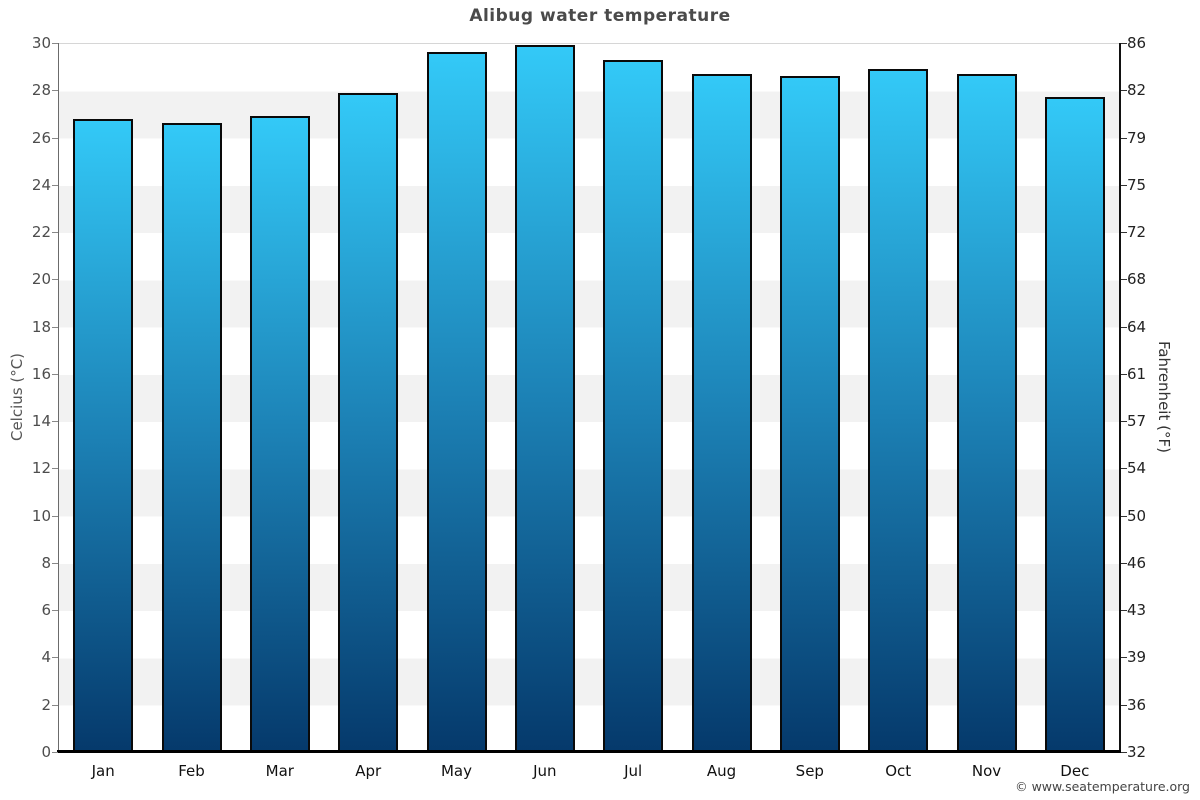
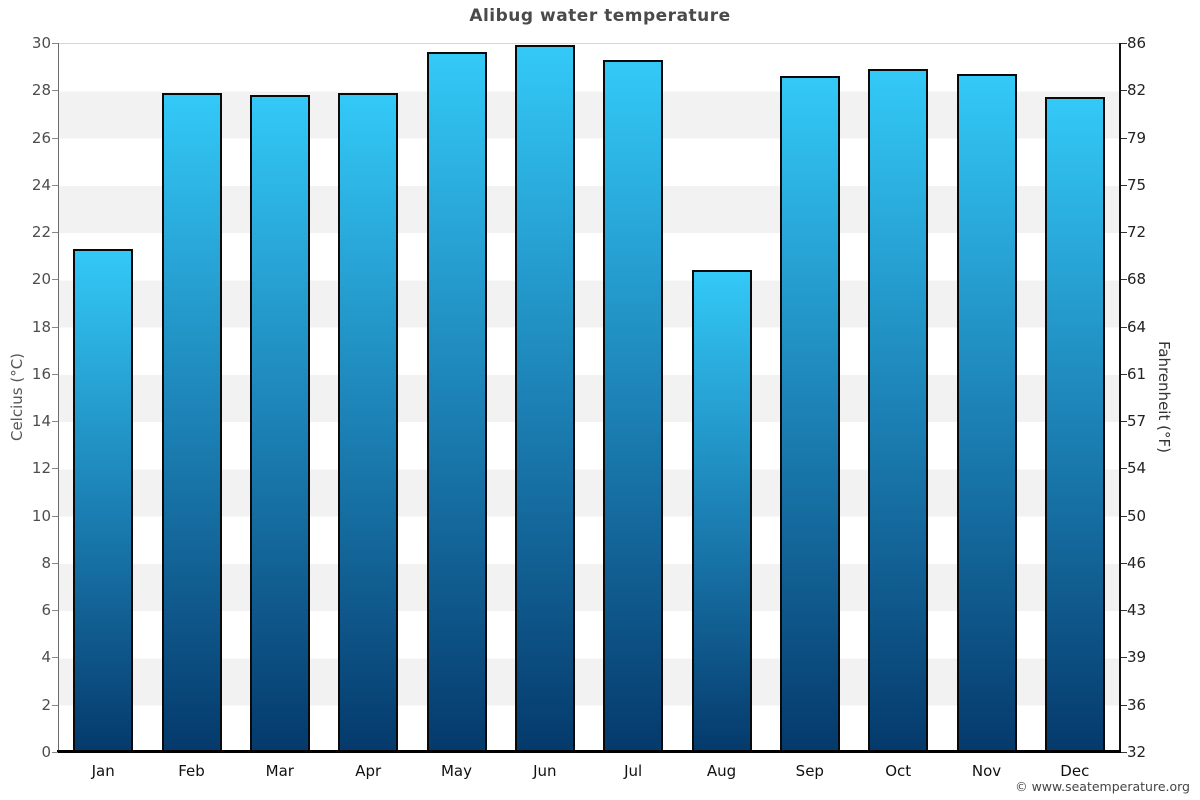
Jan: 26.8 -> 21.3
Feb: 26.6 -> 27.9
Mar: 26.9 -> 27.8
Aug: 28.7 -> 20.4
